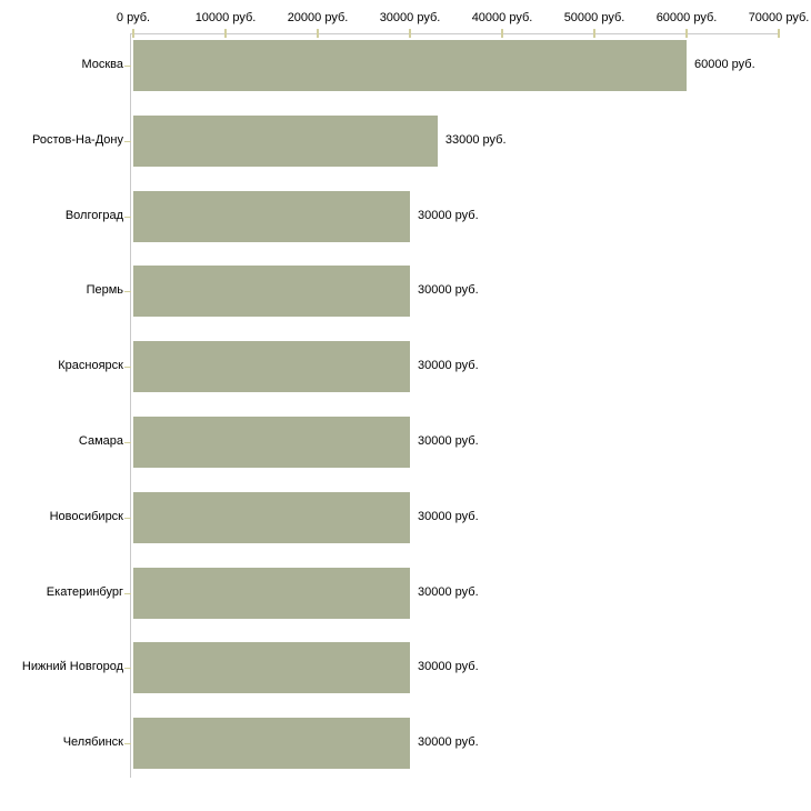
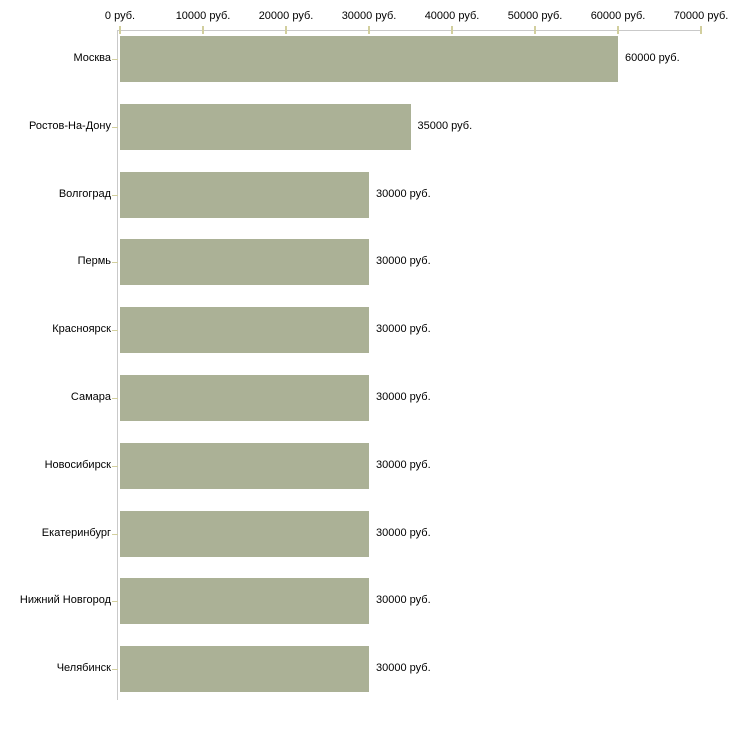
Ростов-На-Дону: 33000 -> 35000
